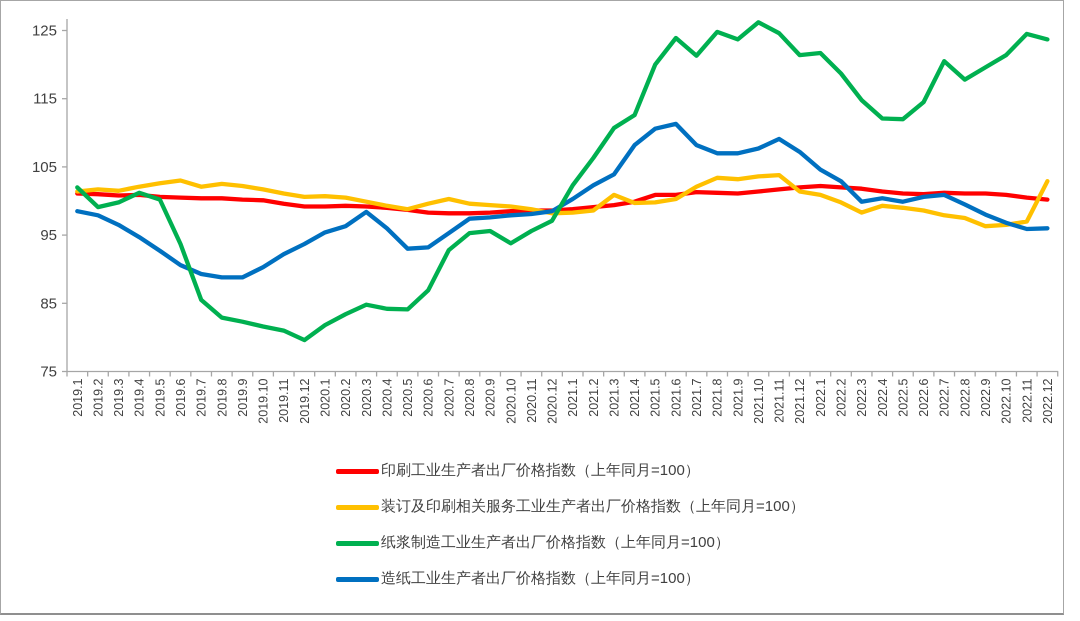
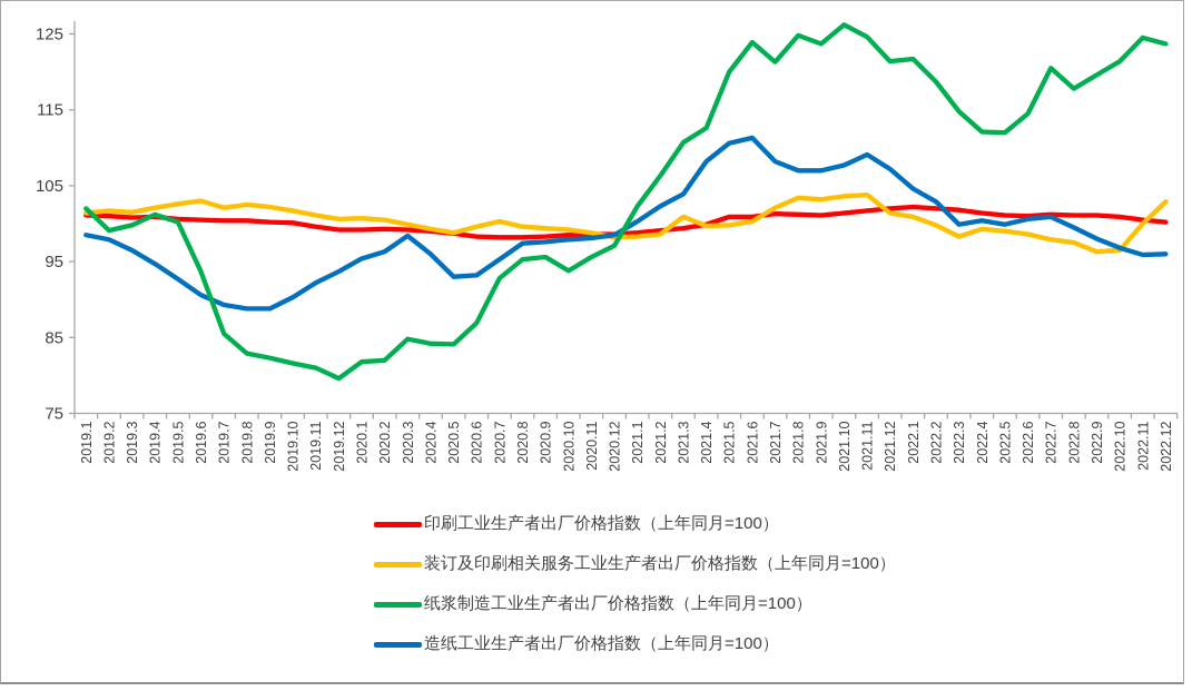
纸浆制造工业生产者出厂价格指数（上年同月=100）/2020.2: 83 -> 82
装订及印刷相关服务工业生产者出厂价格指数（上年同月=100）/2022.11: 97 -> 100
